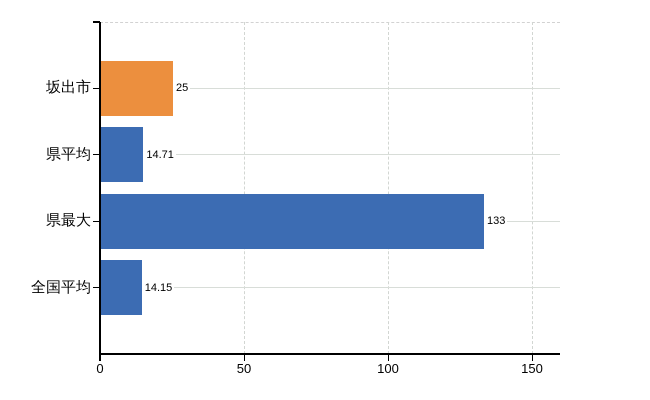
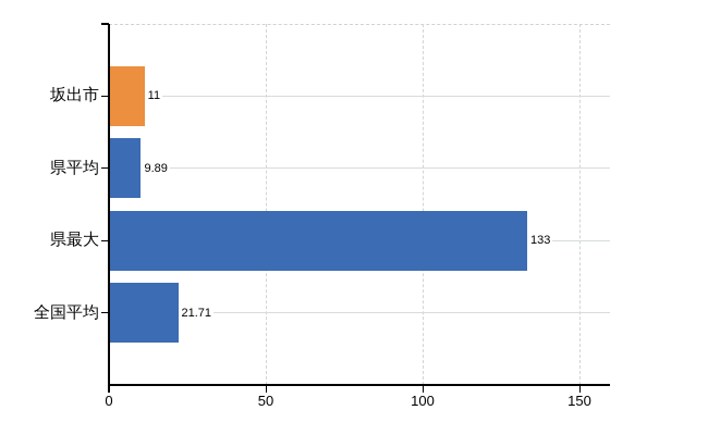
坂出市: 25 -> 11
県平均: 14.71 -> 9.89
全国平均: 14.15 -> 21.71
